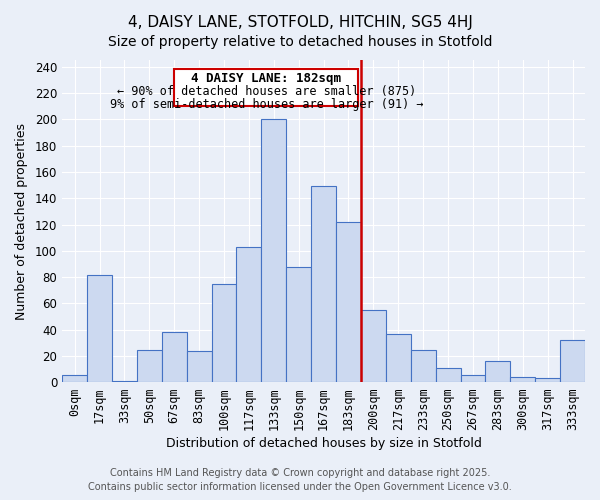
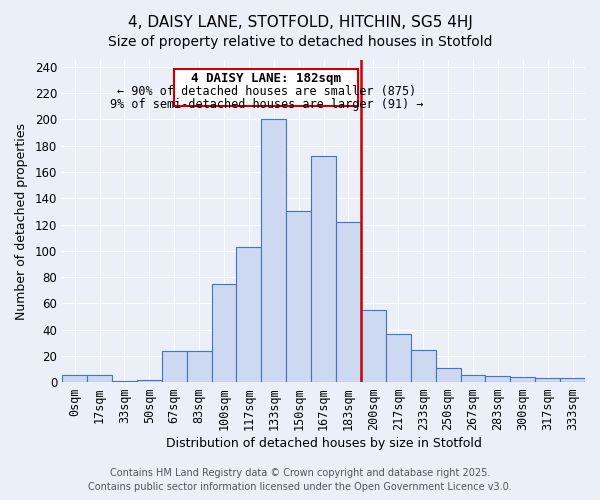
17sqm: 82 -> 6
50sqm: 25 -> 2
67sqm: 38 -> 24
150sqm: 88 -> 130
167sqm: 149 -> 172
283sqm: 16 -> 5
333sqm: 32 -> 3
